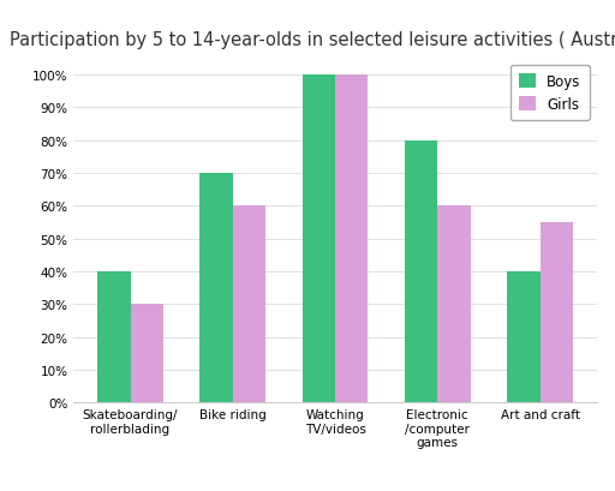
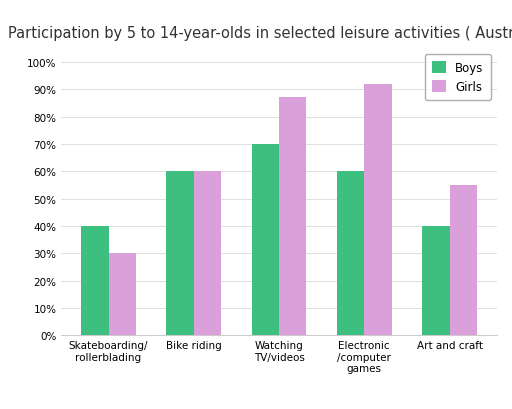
Boys/Bike riding: 70% -> 60%
Boys/Watching TV/videos: 100% -> 70%
Girls/Watching TV/videos: 100% -> 87%
Boys/Electronic /computer games: 80% -> 60%
Girls/Electronic /computer games: 60% -> 92%
